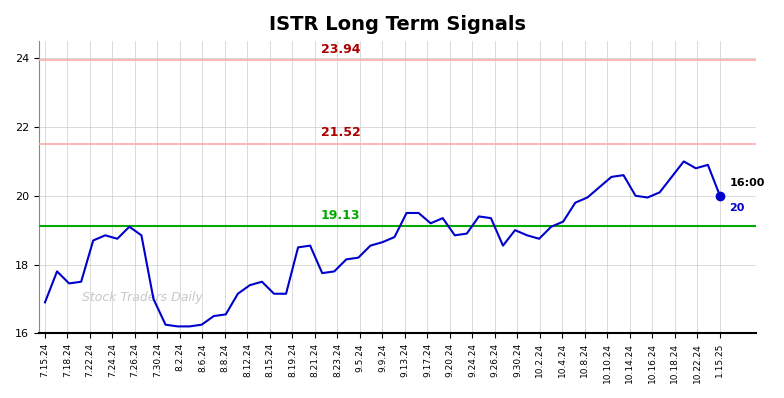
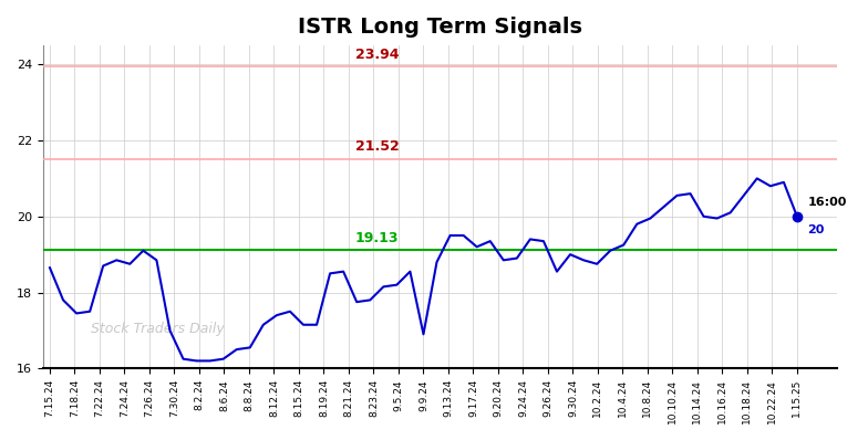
7.15.24: 16.90 -> 18.65
9.9.24: 18.65 -> 16.90
